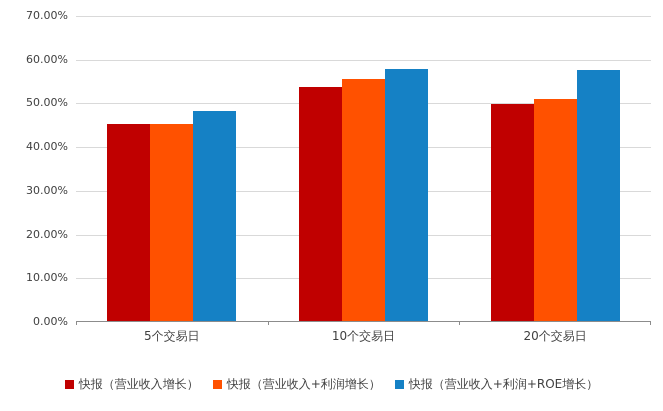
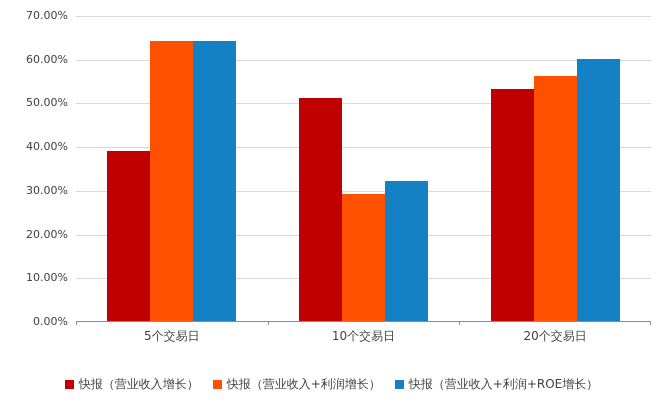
快报（营业收入增长）/5个交易日: 45% -> 39%
快报（营业收入+利润增长）/5个交易日: 45% -> 64%
快报（营业收入+利润+ROE增长）/5个交易日: 48% -> 64%
快报（营业收入增长）/10个交易日: 54% -> 51%
快报（营业收入+利润增长）/10个交易日: 55% -> 29%
快报（营业收入+利润+ROE增长）/10个交易日: 58% -> 32%
快报（营业收入增长）/20个交易日: 50% -> 53%
快报（营业收入+利润增长）/20个交易日: 51% -> 56%
快报（营业收入+利润+ROE增长）/20个交易日: 57% -> 60%
